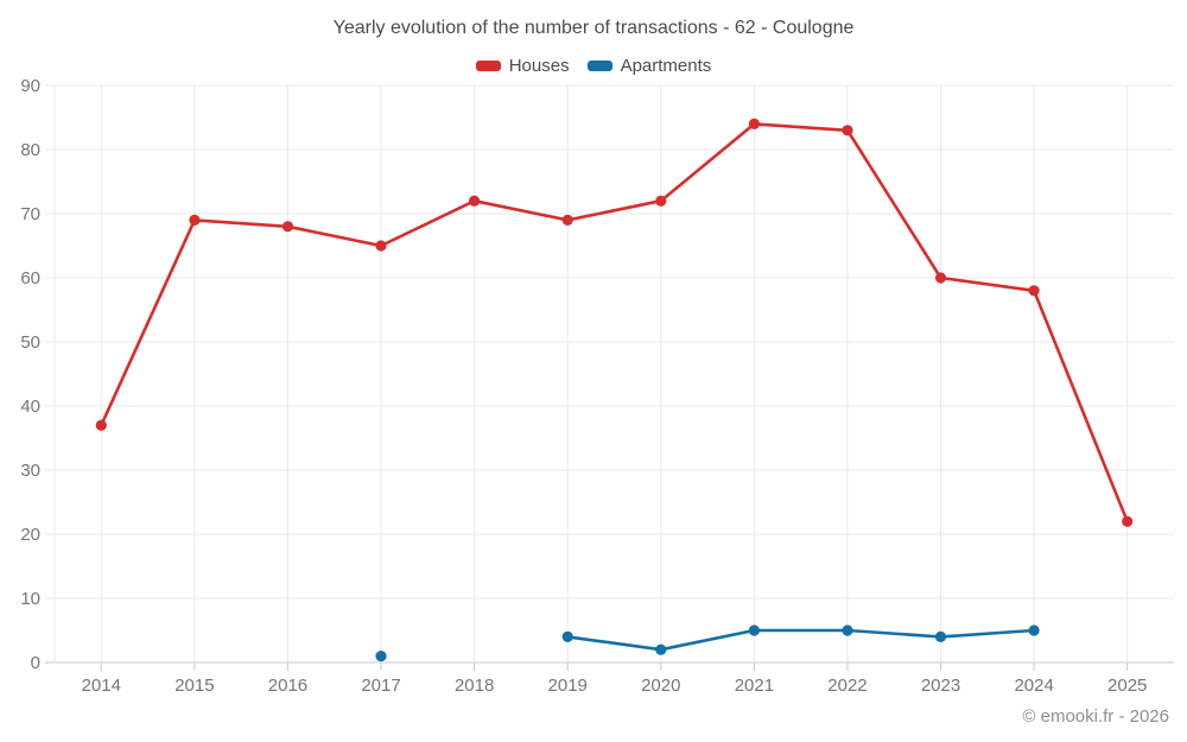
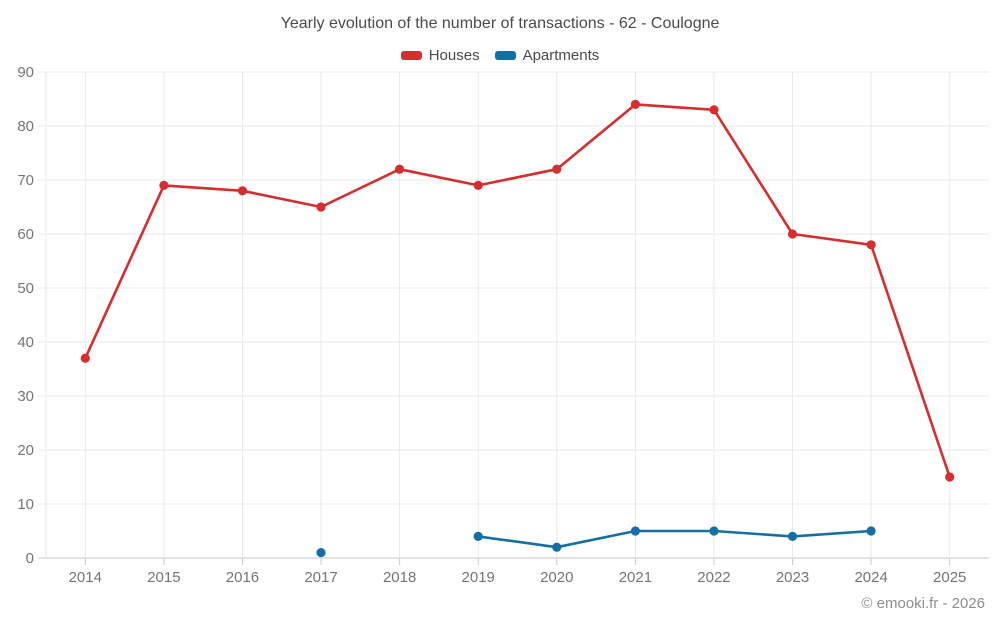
Houses/2025: 22 -> 15
